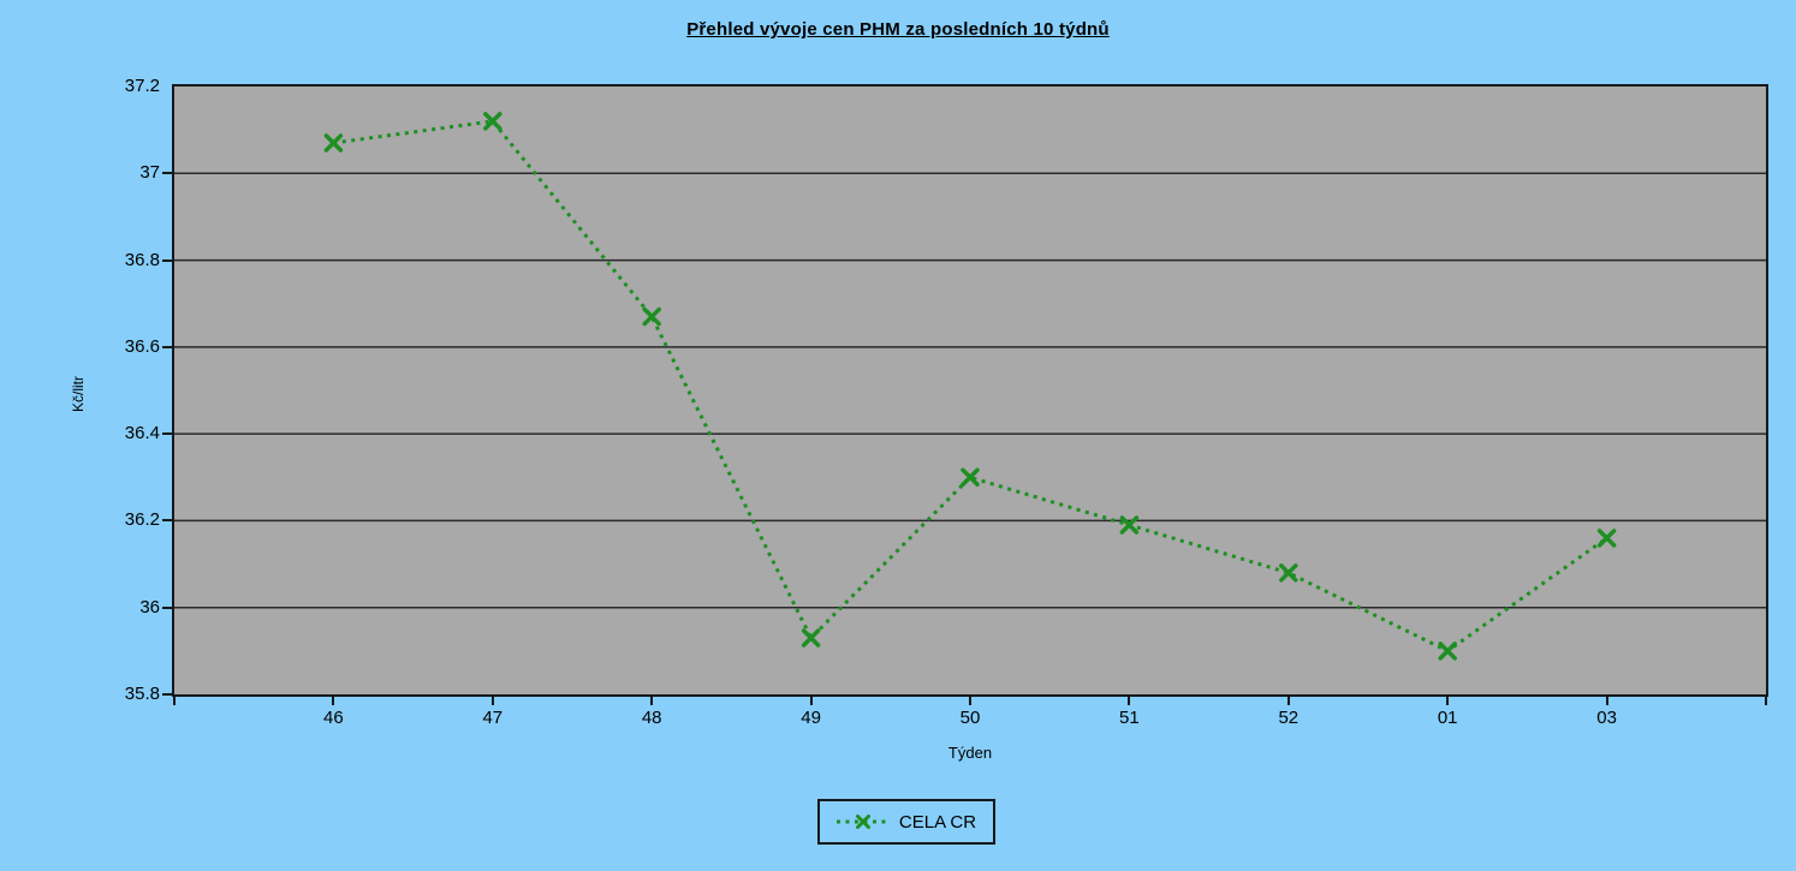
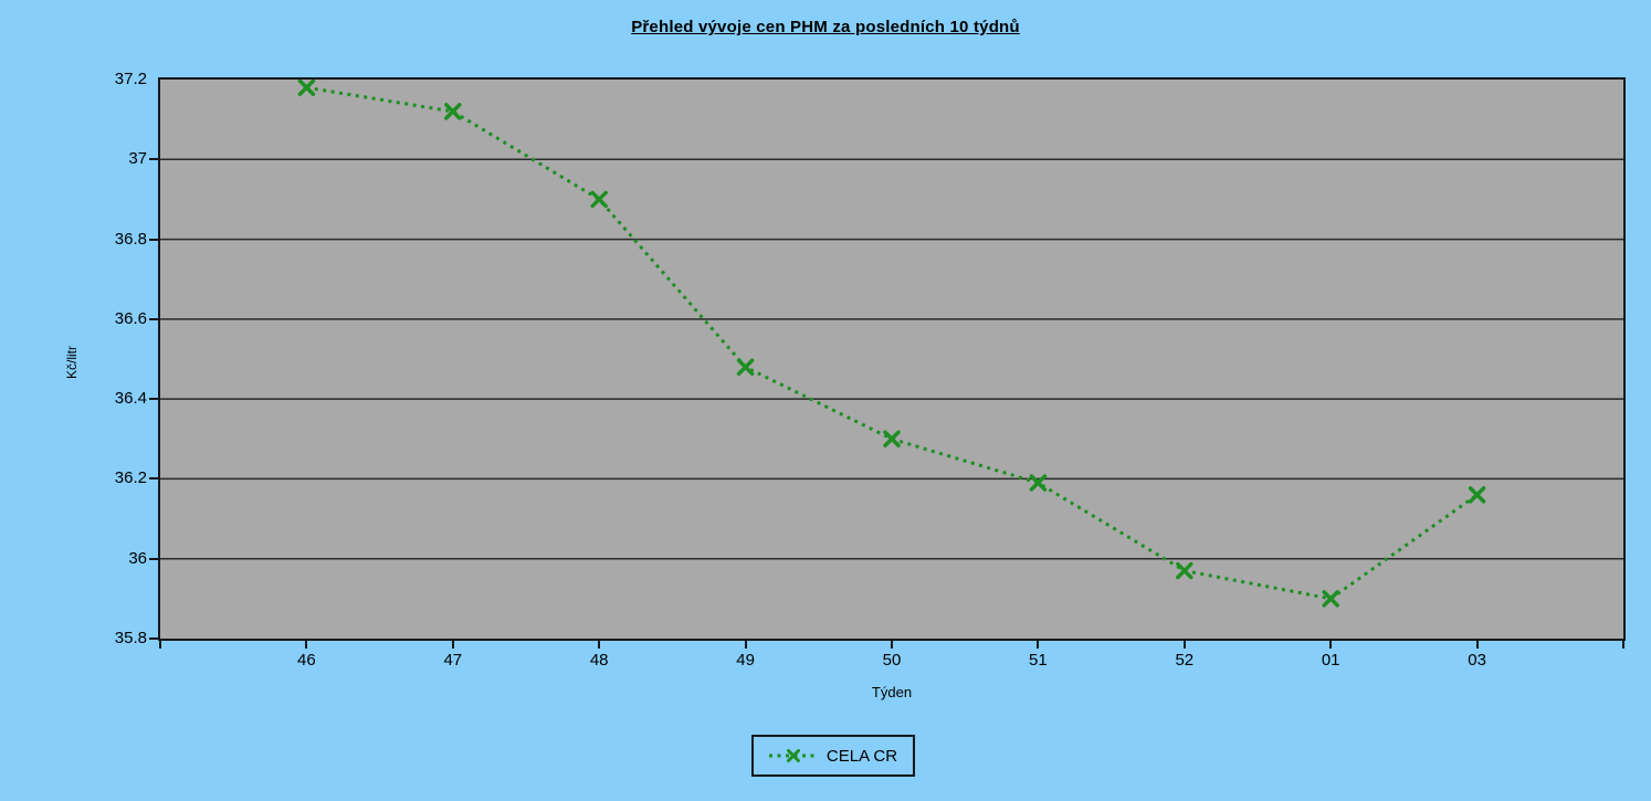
46: 37.07 -> 37.18
48: 36.67 -> 36.90
49: 35.93 -> 36.48
52: 36.08 -> 35.97
